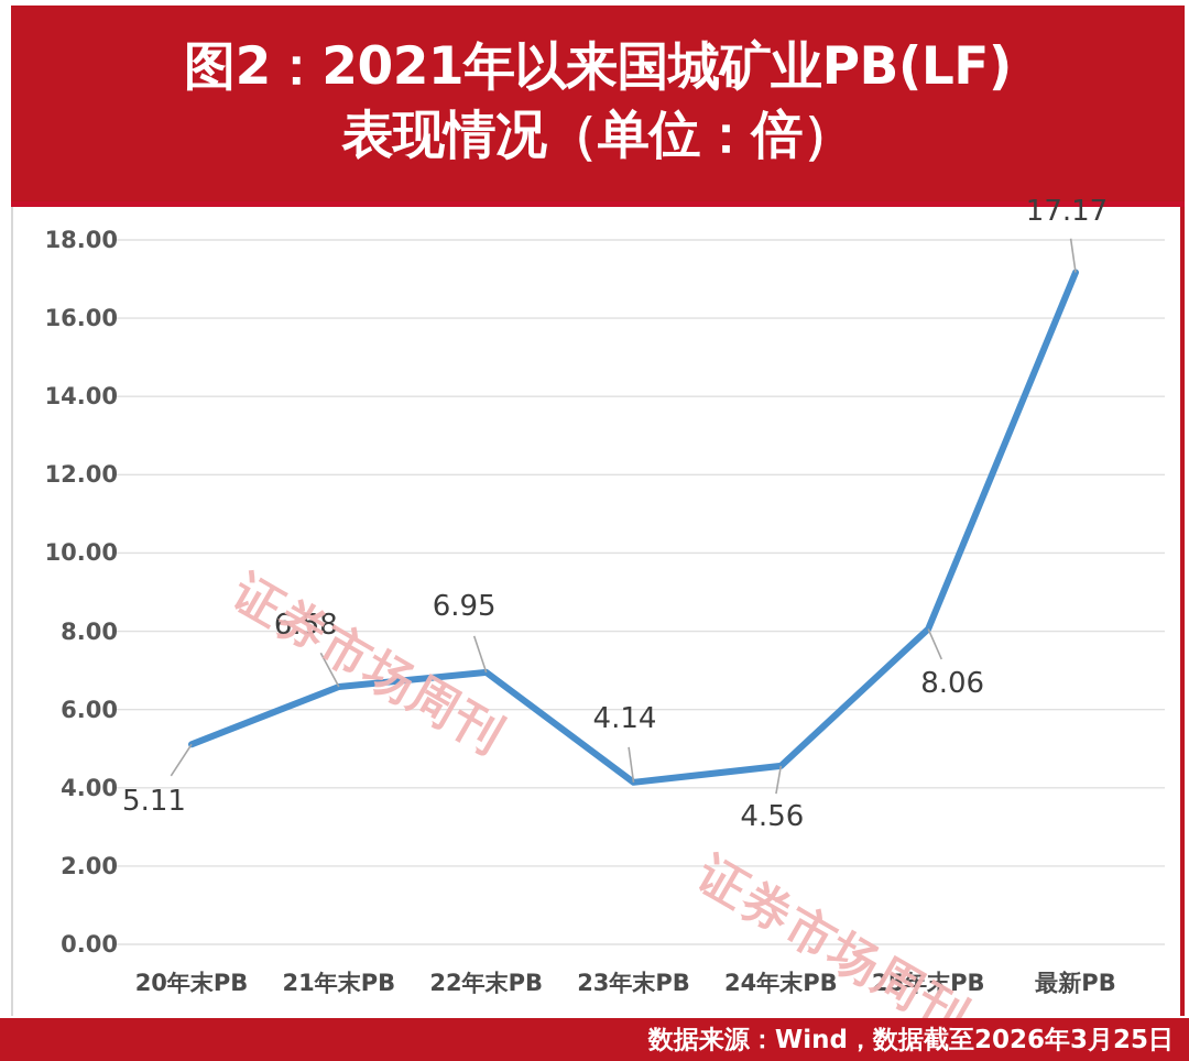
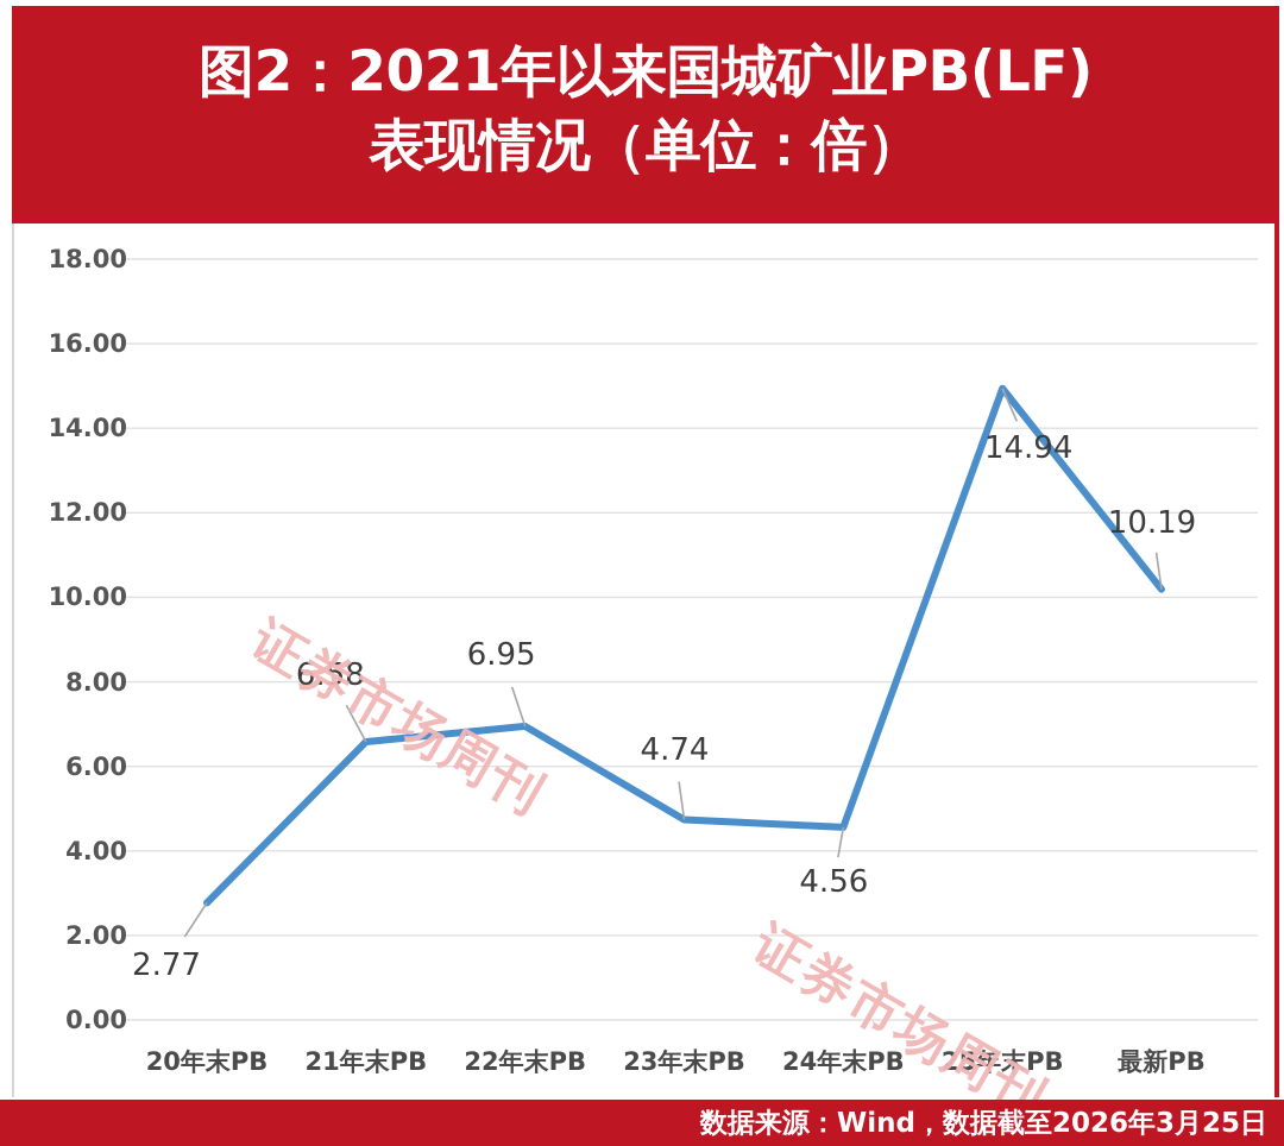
20年末PB: 5.11 -> 2.77
23年末PB: 4.14 -> 4.74
25年末PB: 8.06 -> 14.94
最新PB: 17.17 -> 10.19
